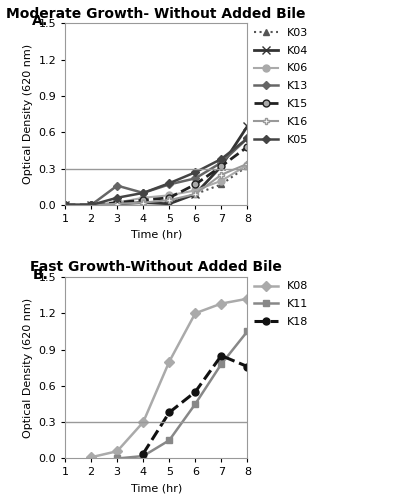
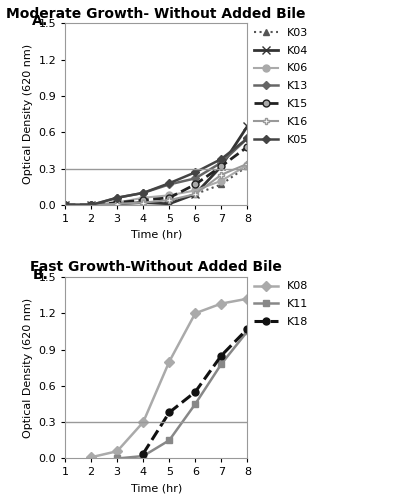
Moderate Growth- Without Added Bile/K13/3: 0.16 -> 0.06
Fast Growth-Without Added Bile/K18/8: 0.76 -> 1.07
